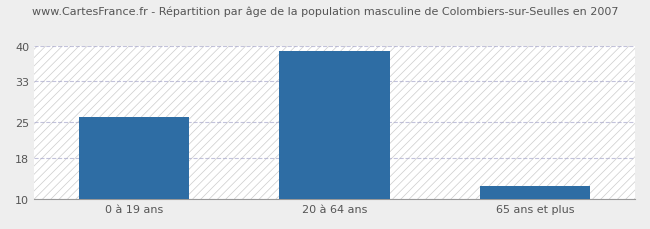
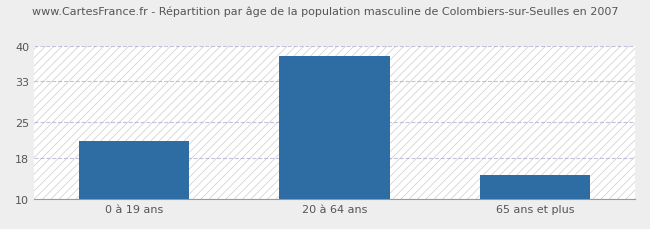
0 à 19 ans: 26.0 -> 21.4
20 à 64 ans: 39.0 -> 38.0
65 ans et plus: 12.5 -> 14.8
